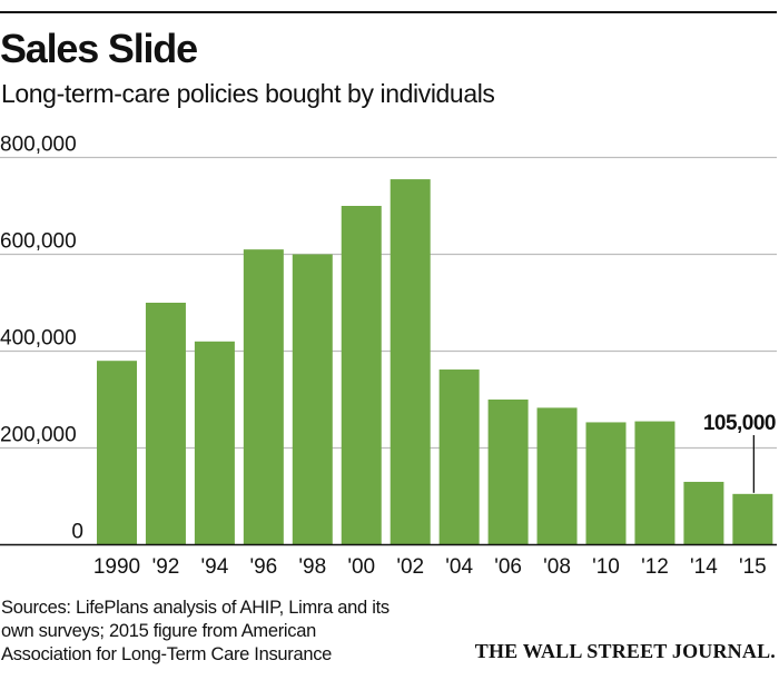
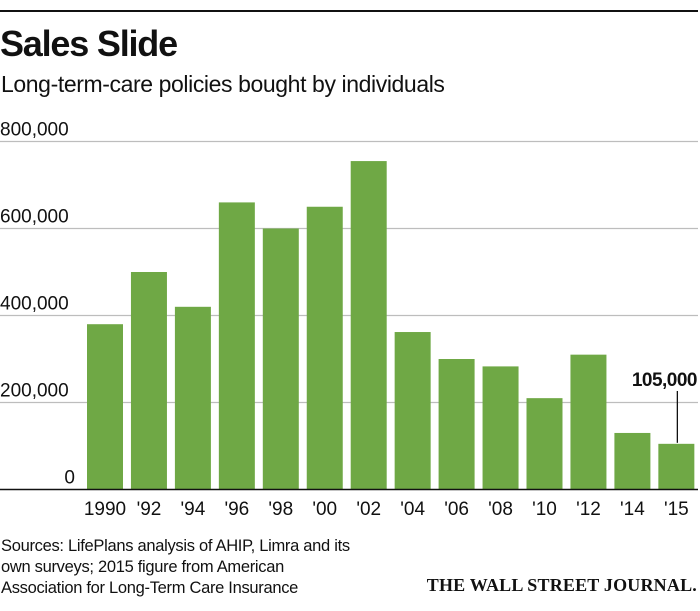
'96: 610000 -> 660000
'00: 700000 -> 650000
'10: 250000 -> 210000
'12: 260000 -> 310000
